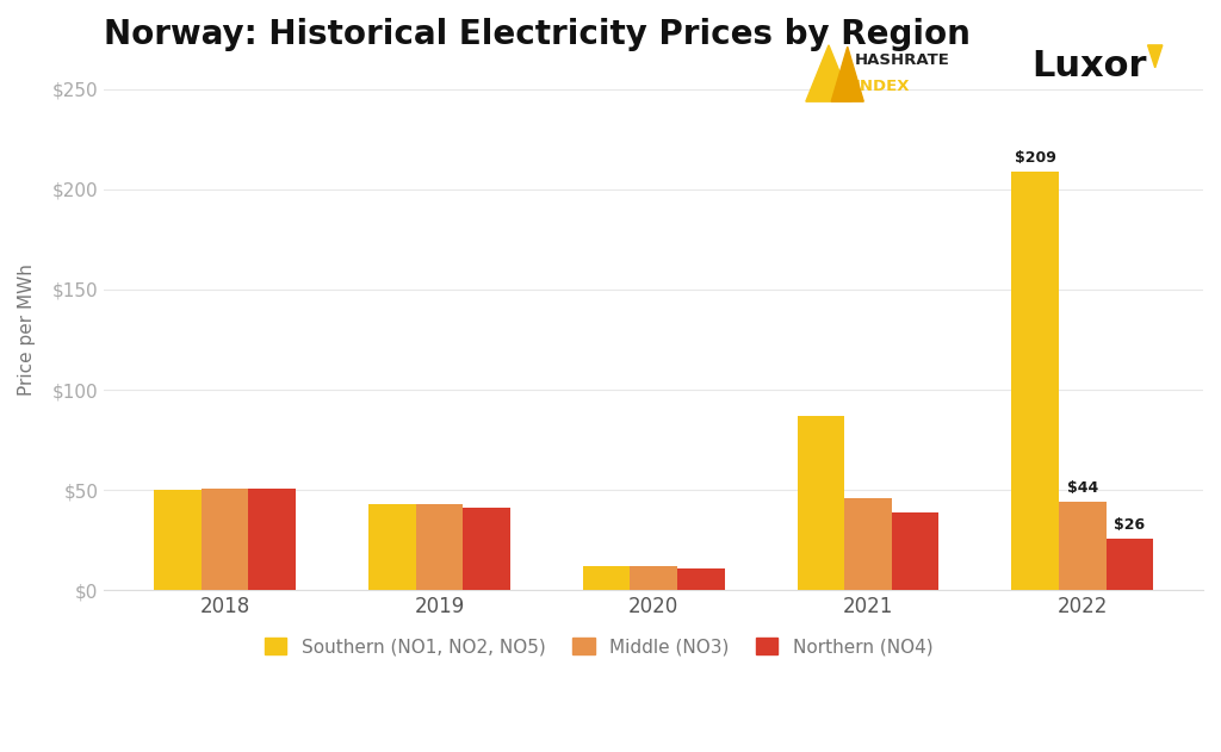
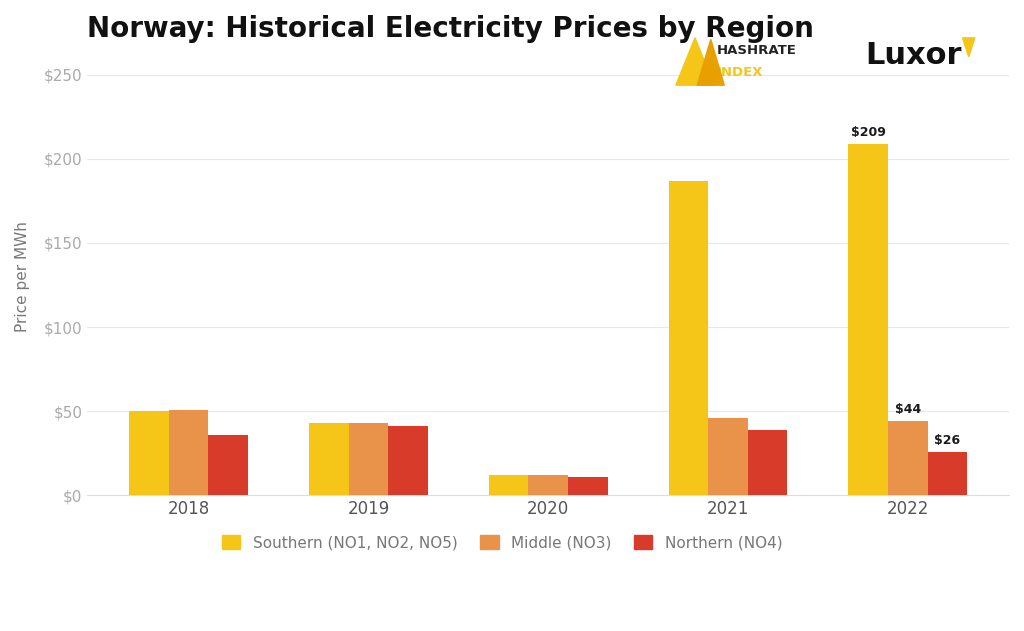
Northern (NO4)/2018: $51 -> $36
Southern (NO1, NO2, NO5)/2021: $87 -> $187
